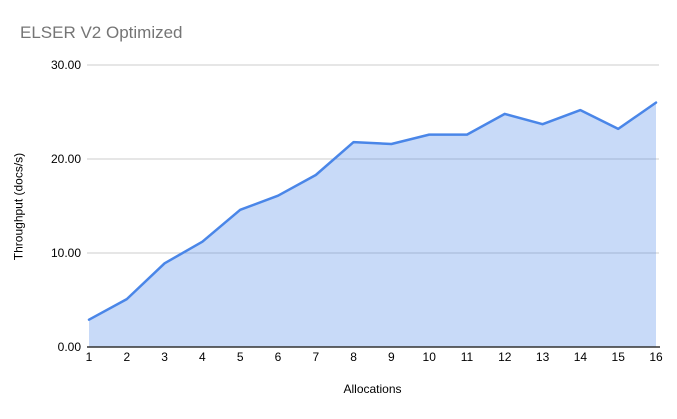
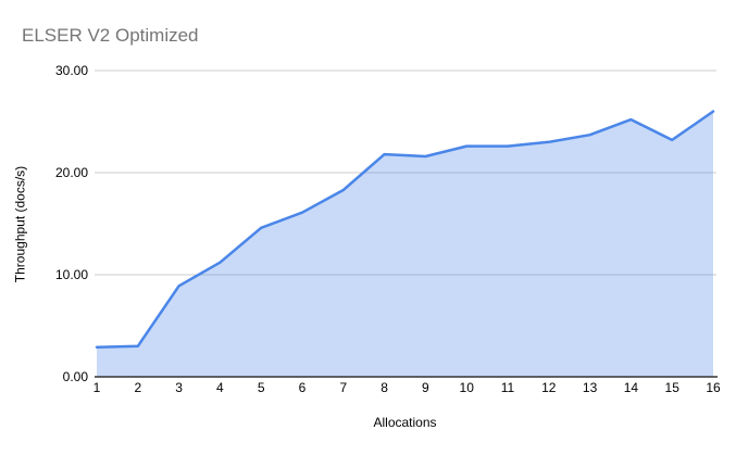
2: 5 -> 3
12: 25 -> 23
